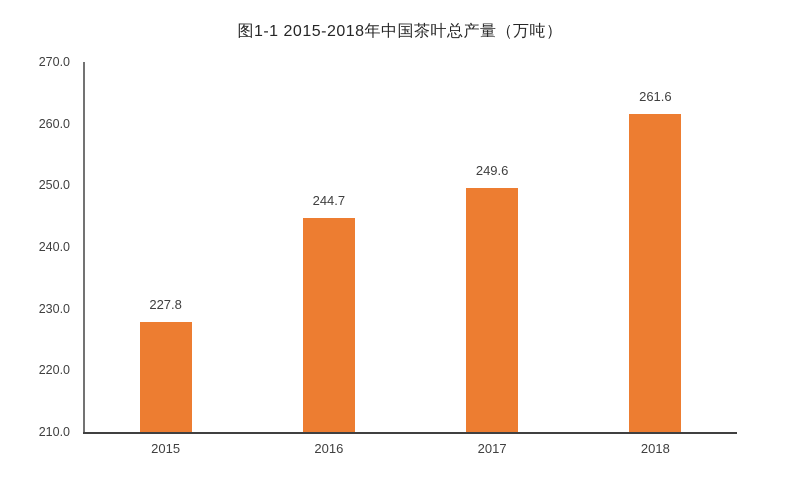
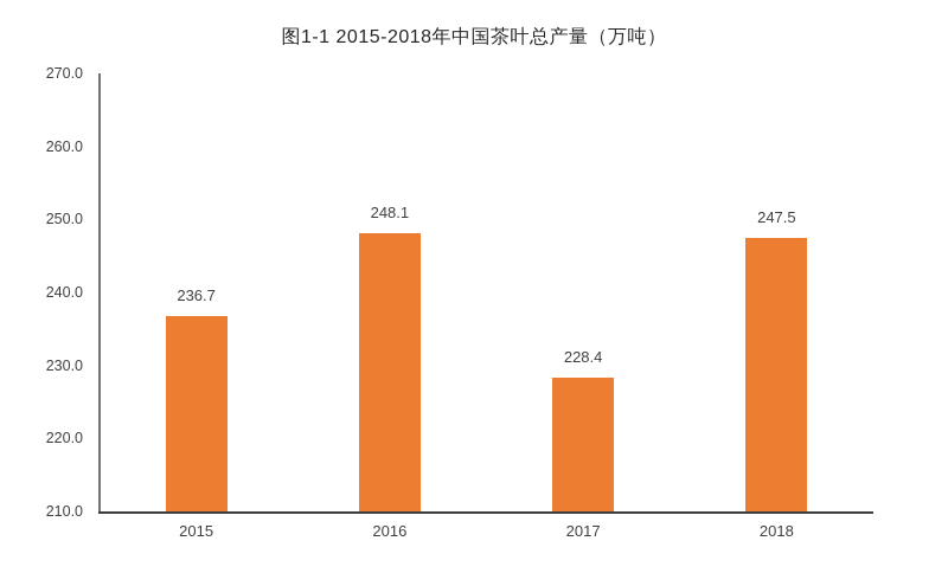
2015: 227.8 -> 236.7
2016: 244.7 -> 248.1
2017: 249.6 -> 228.4
2018: 261.6 -> 247.5
